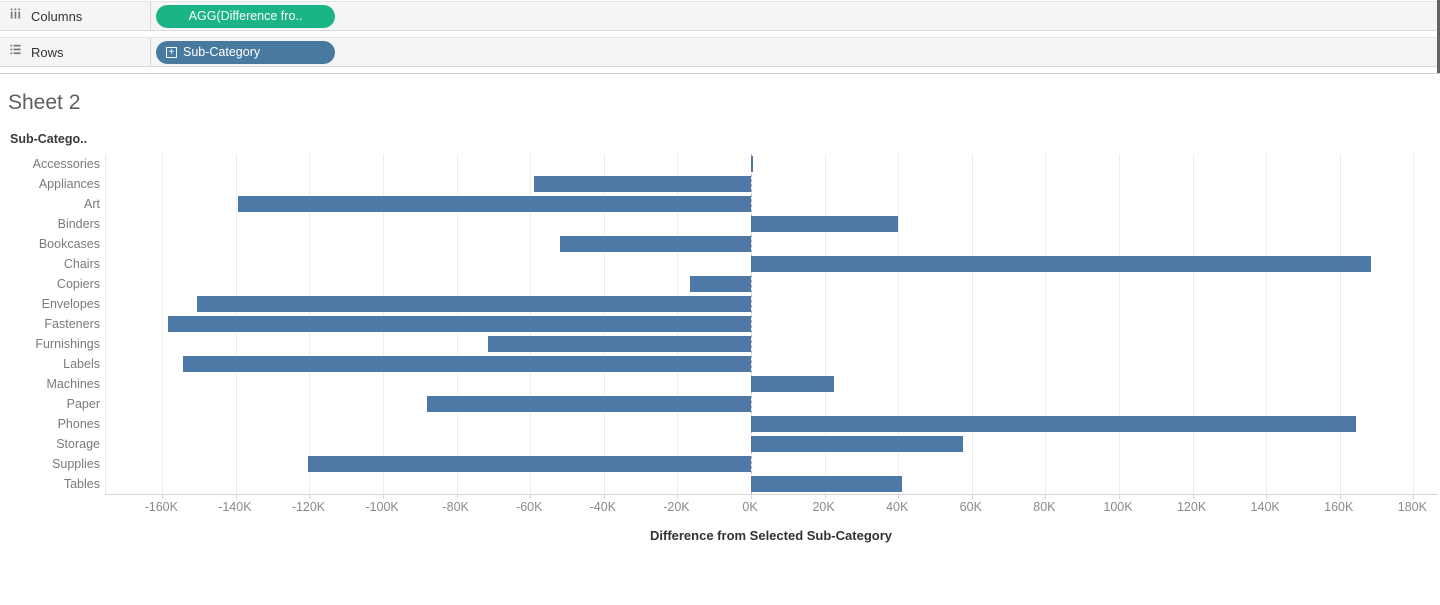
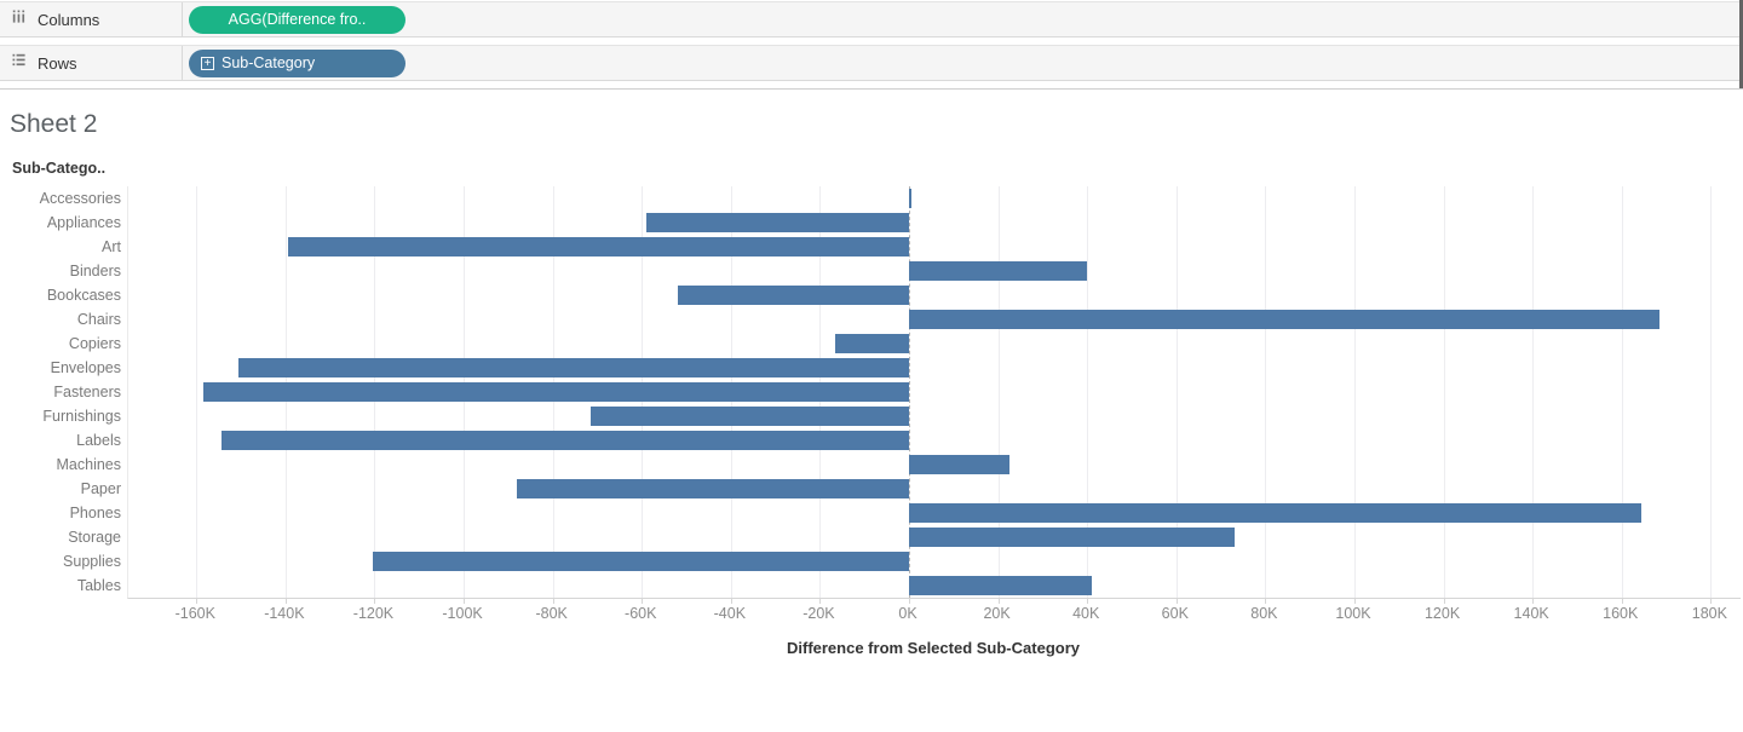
Storage: 58K -> 73K
